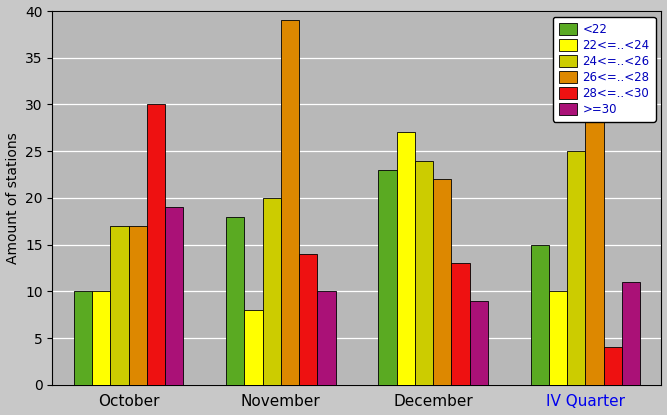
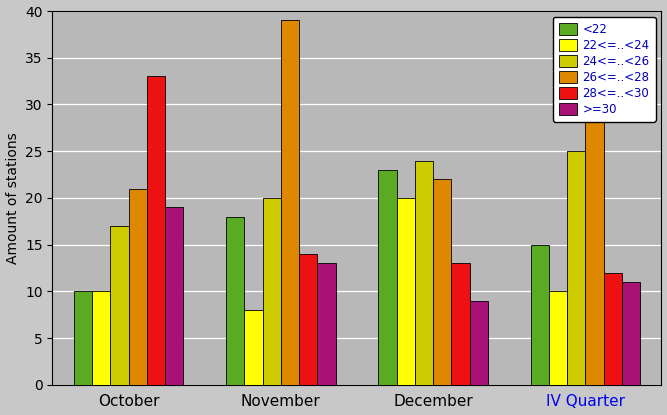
26<=..<28/October: 17 -> 21
28<=..<30/October: 30 -> 33
>=30/November: 10 -> 13
22<=..<24/December: 27 -> 20
28<=..<30/IV Quarter: 4 -> 12
